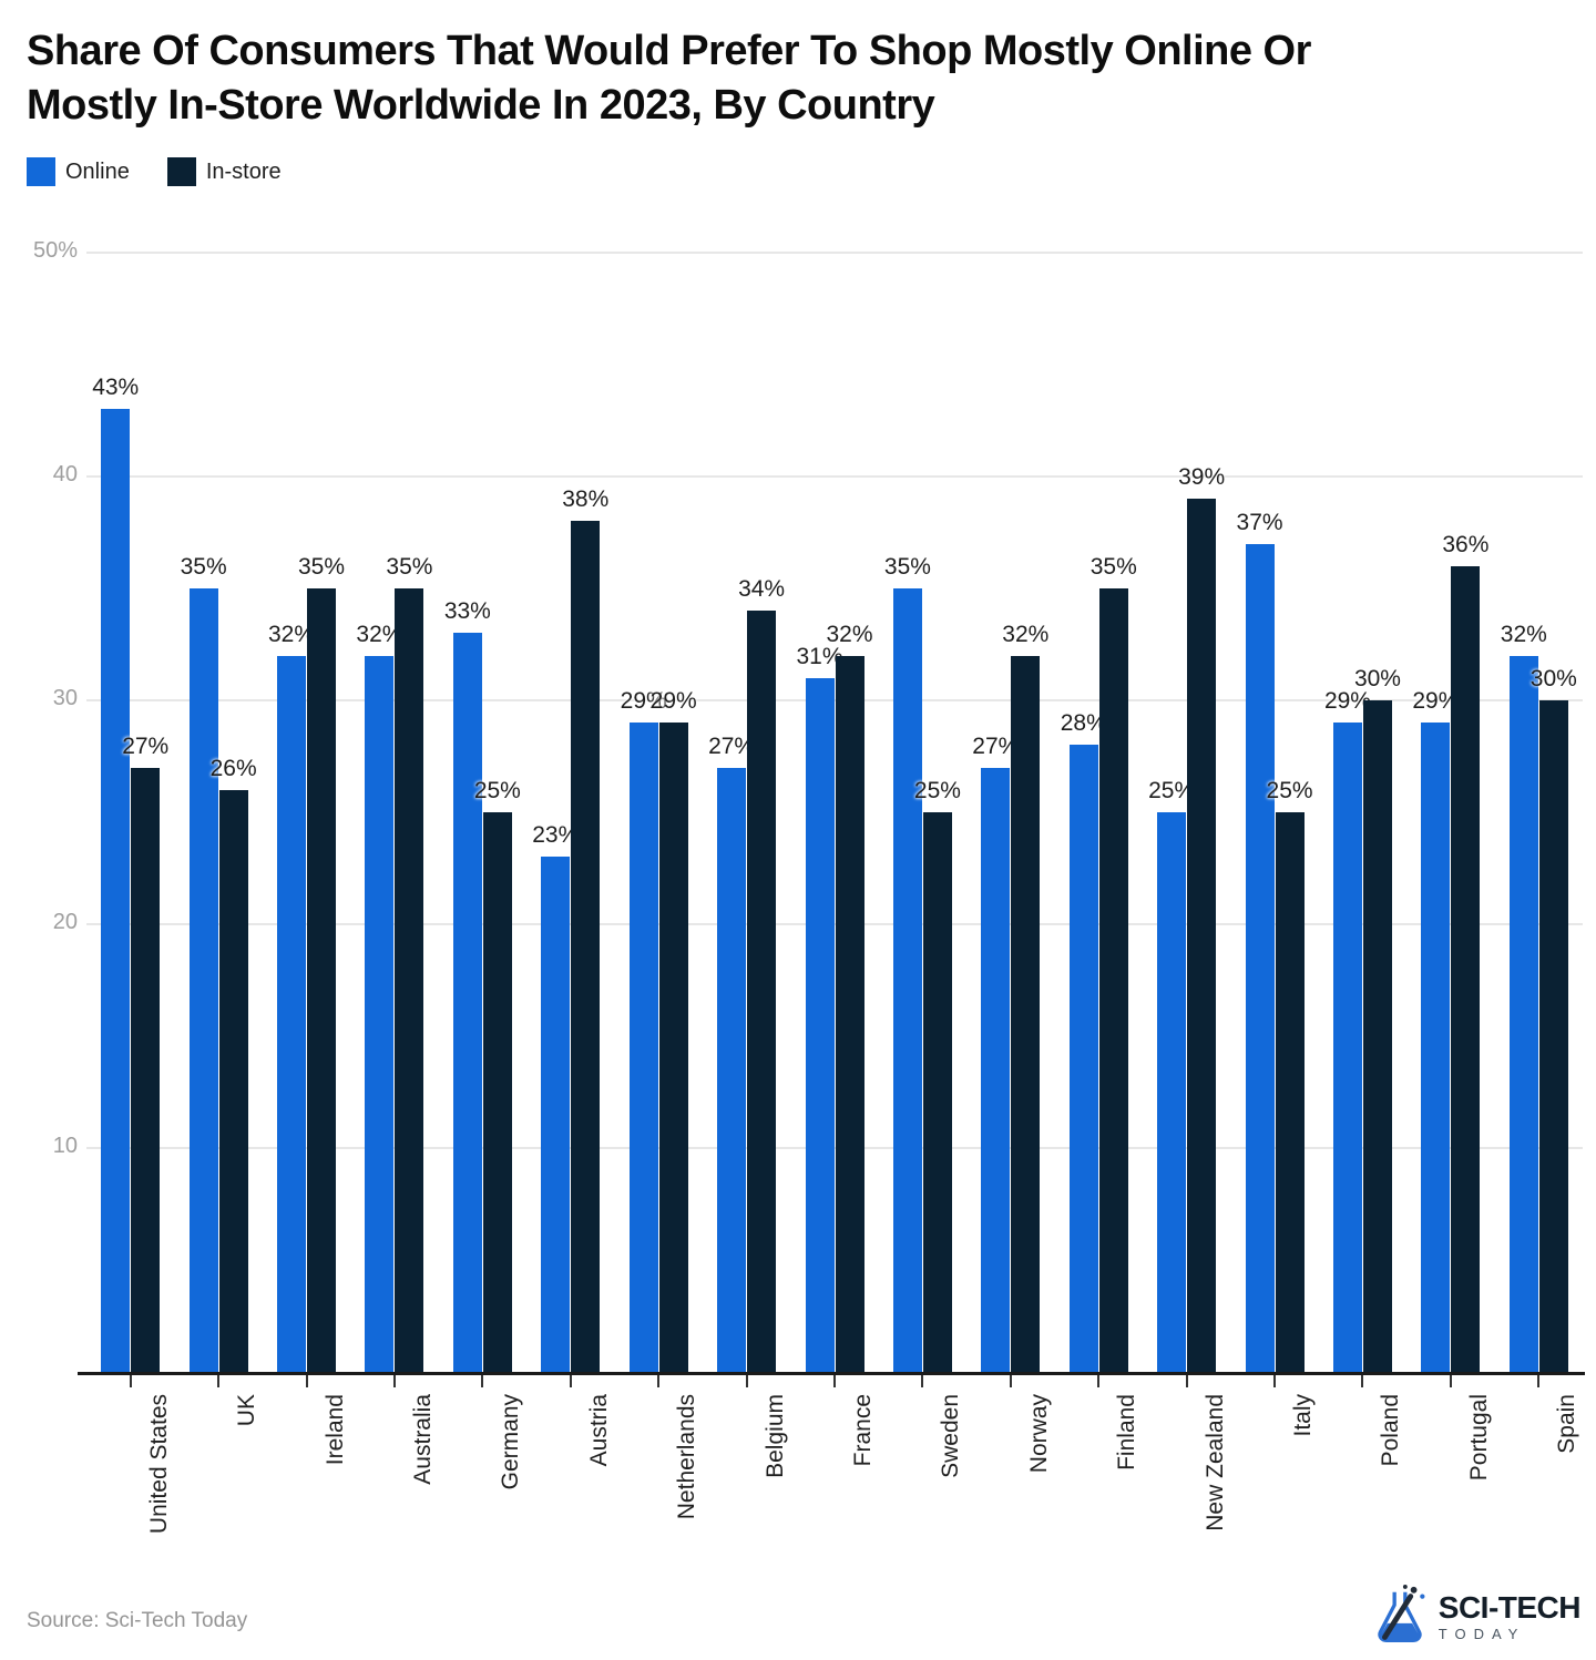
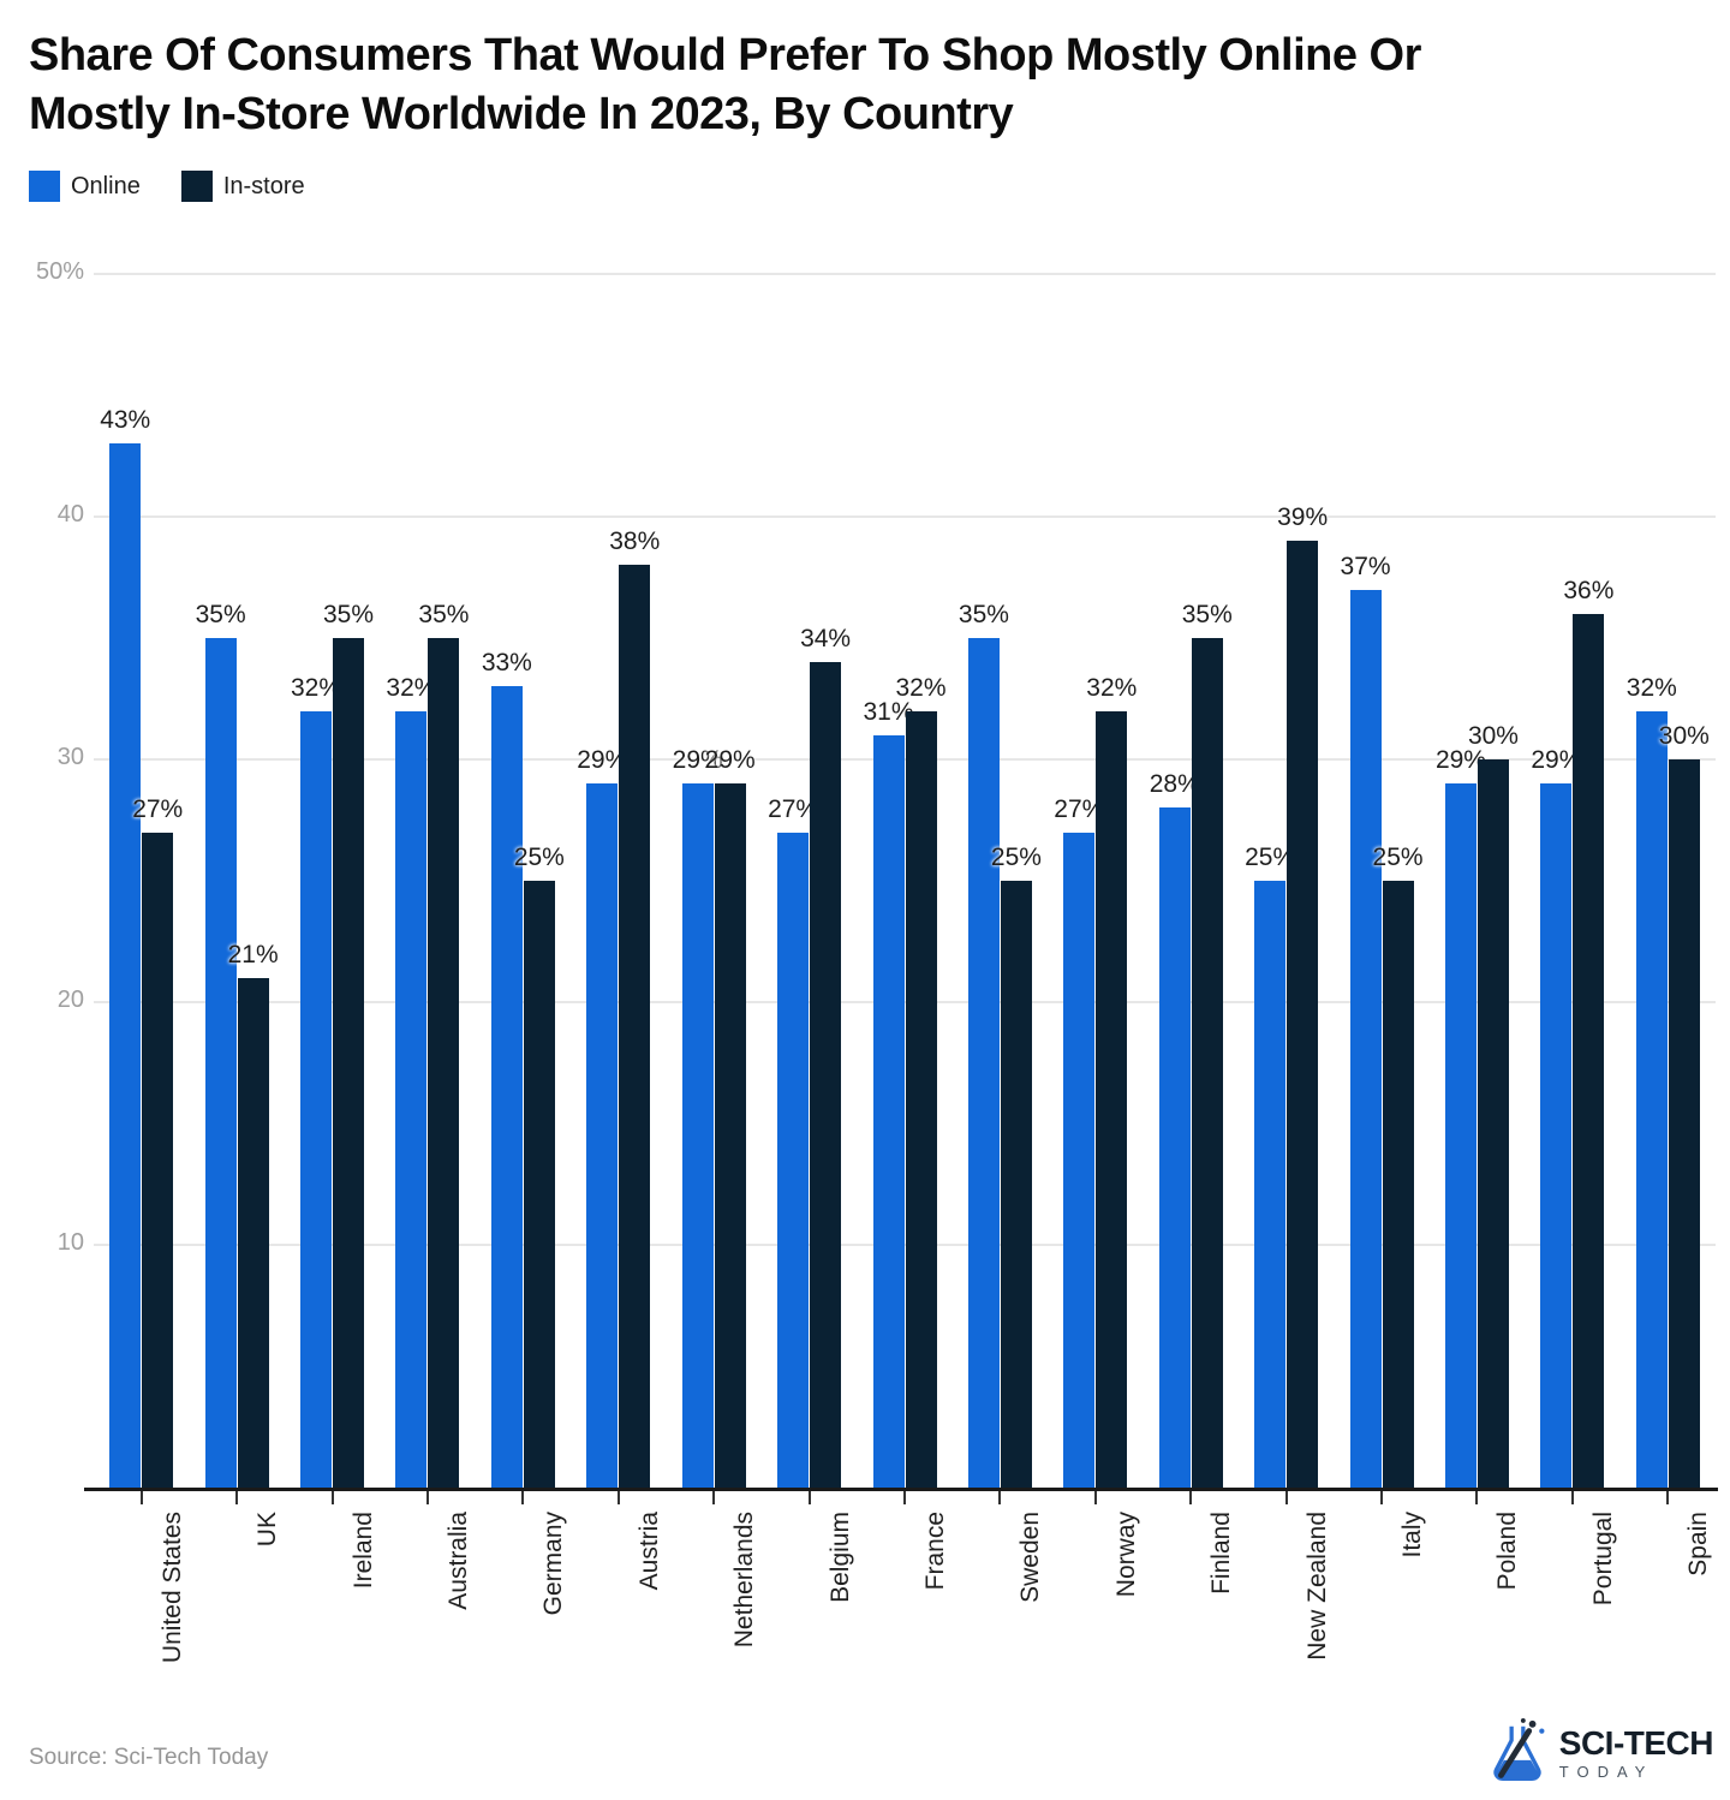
In-store/UK: 26% -> 21%
Online/Austria: 23% -> 29%
